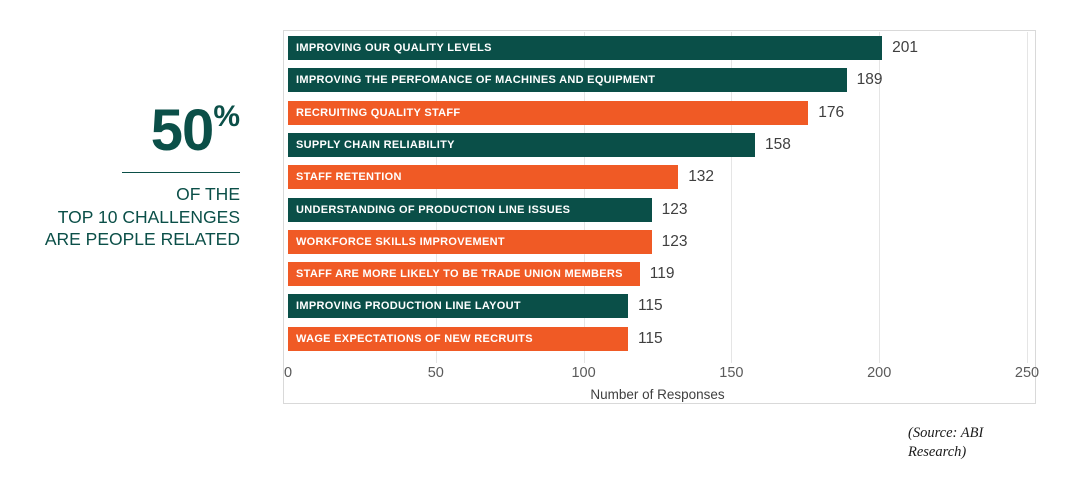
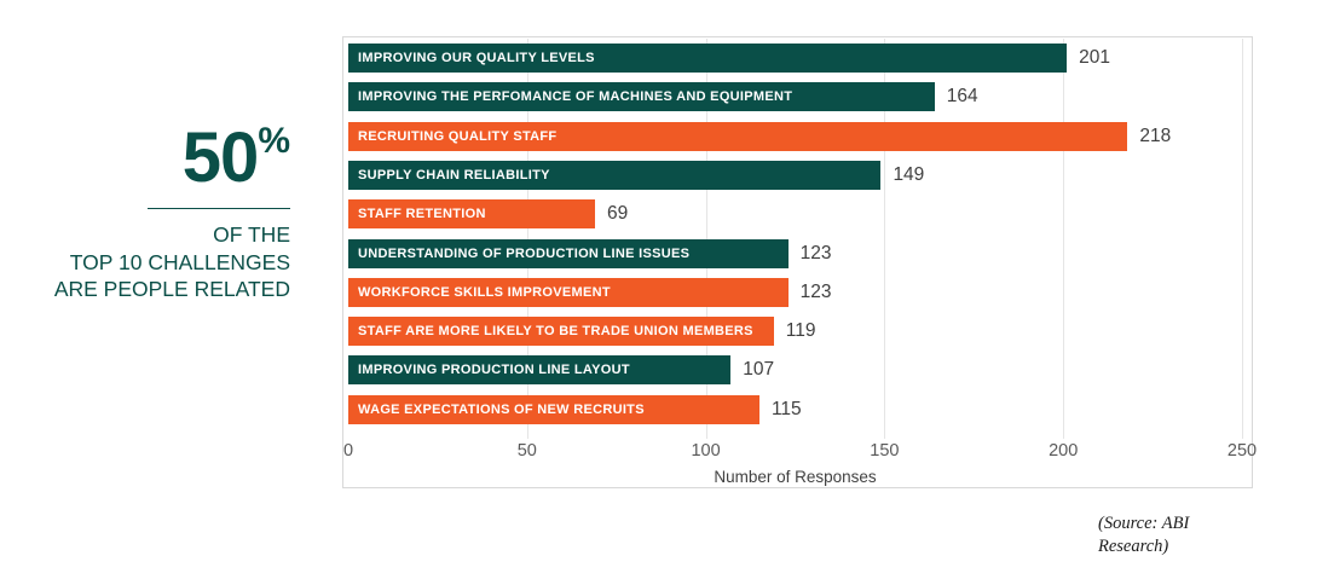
IMPROVING THE PERFOMANCE OF MACHINES AND EQUIPMENT: 189 -> 164
RECRUITING QUALITY STAFF: 176 -> 218
SUPPLY CHAIN RELIABILITY: 158 -> 149
STAFF RETENTION: 132 -> 69
IMPROVING PRODUCTION LINE LAYOUT: 115 -> 107
